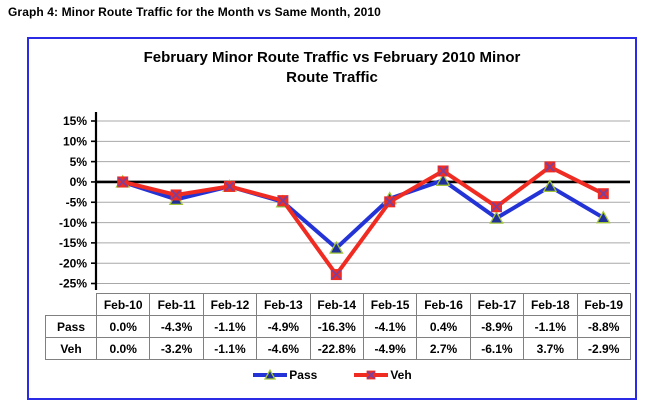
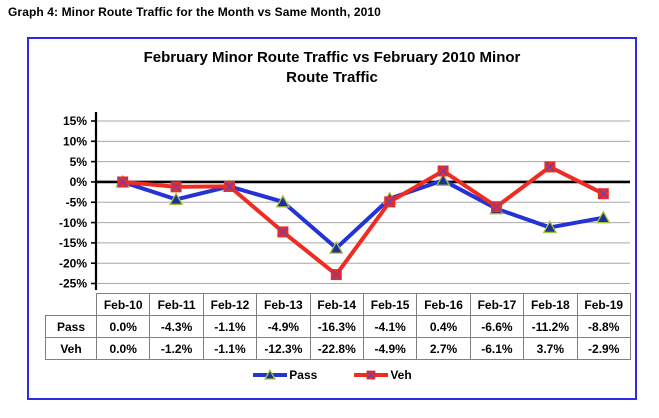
Veh/Feb-11: -3.2% -> -1.2%
Veh/Feb-13: -4.6% -> -12.3%
Pass/Feb-17: -8.9% -> -6.6%
Pass/Feb-18: -1.1% -> -11.2%
